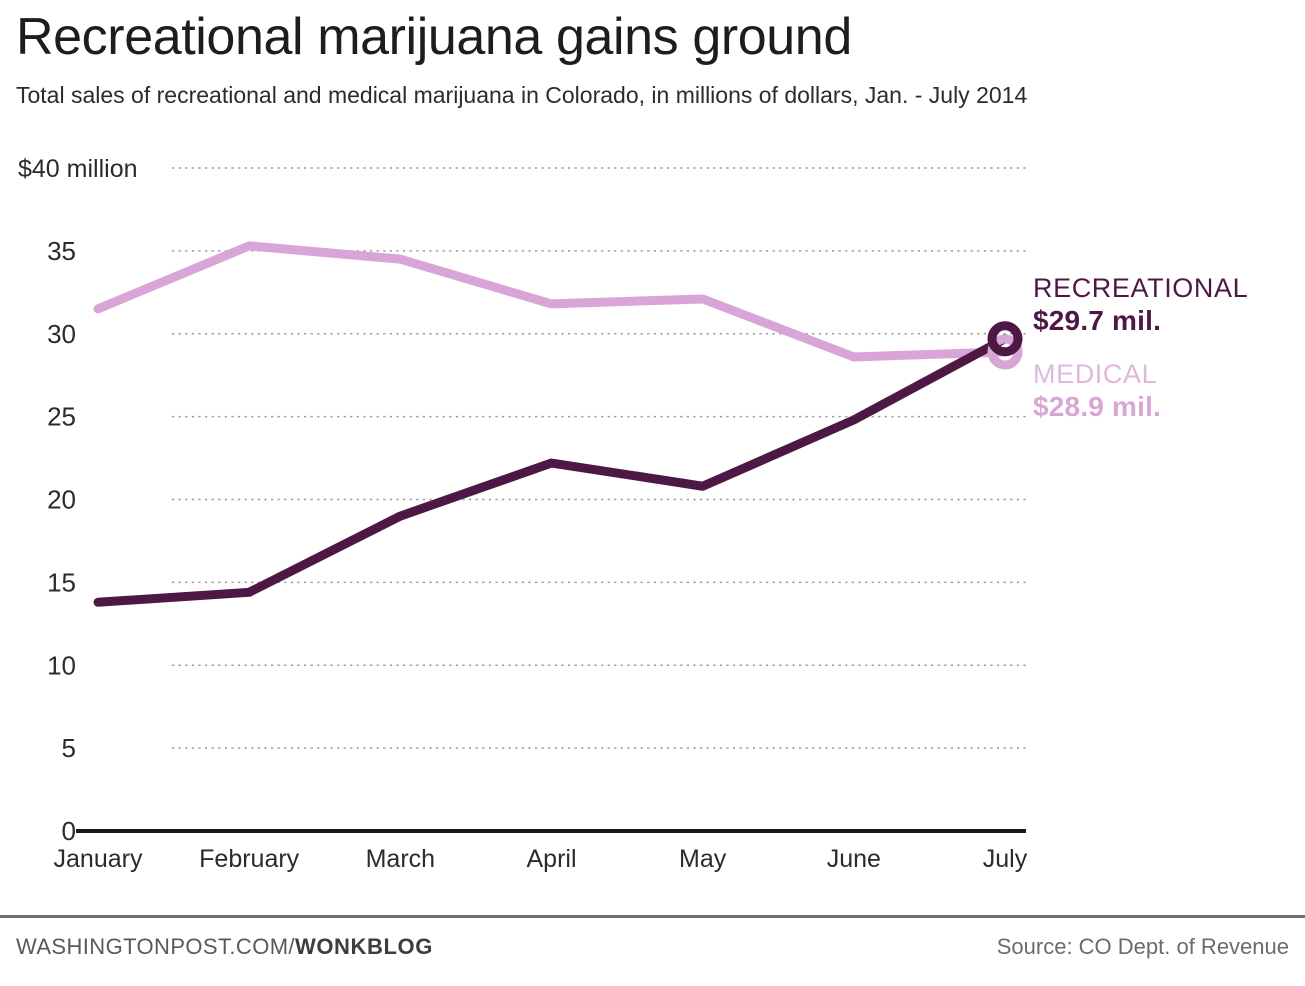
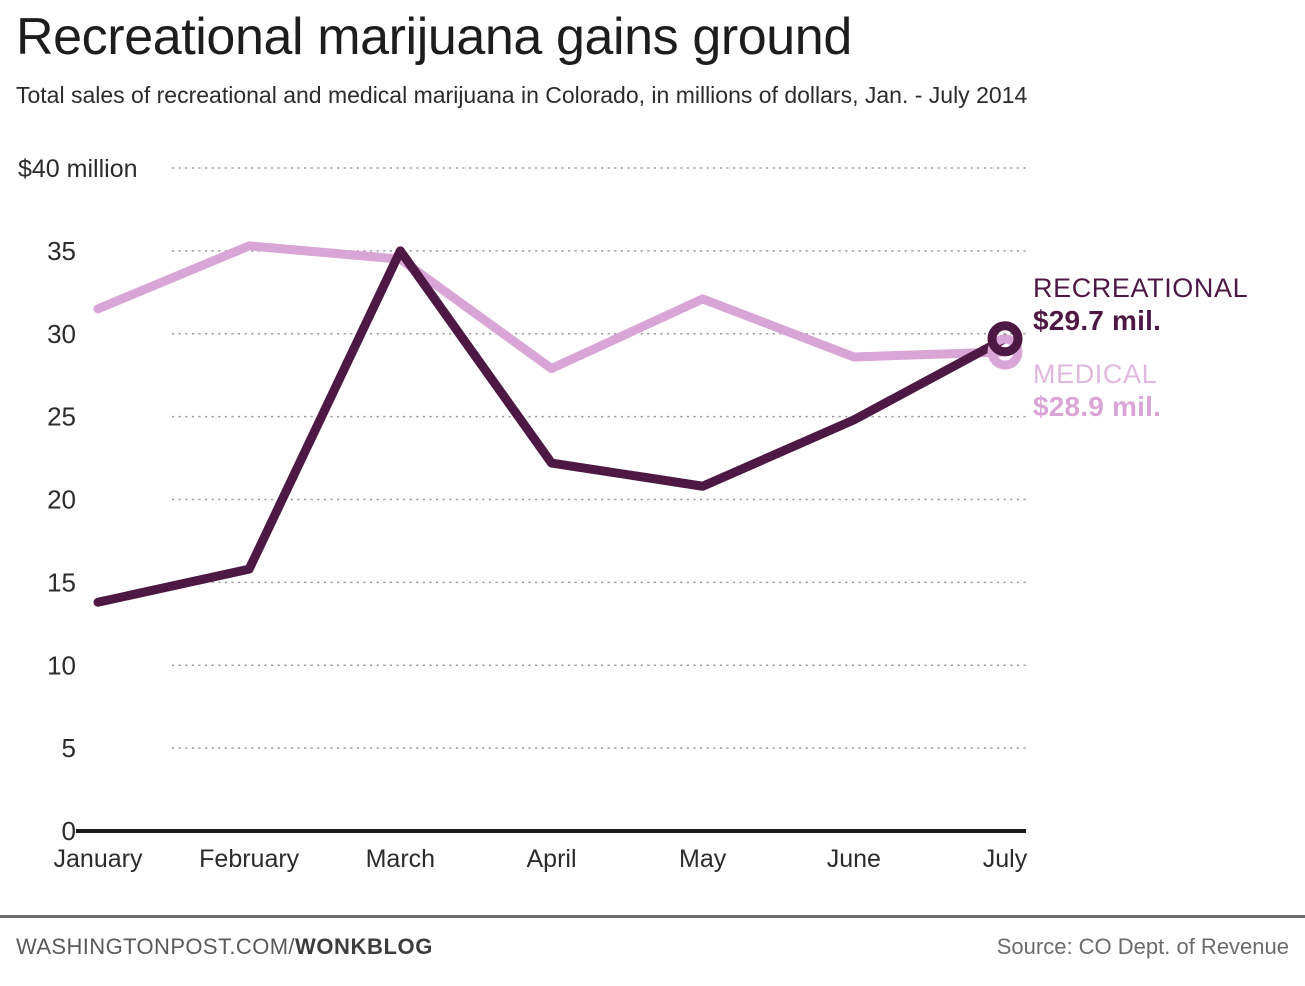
RECREATIONAL/February: 14.4 -> 15.8
RECREATIONAL/March: 19.0 -> 35.0
MEDICAL/April: 31.8 -> 27.9
